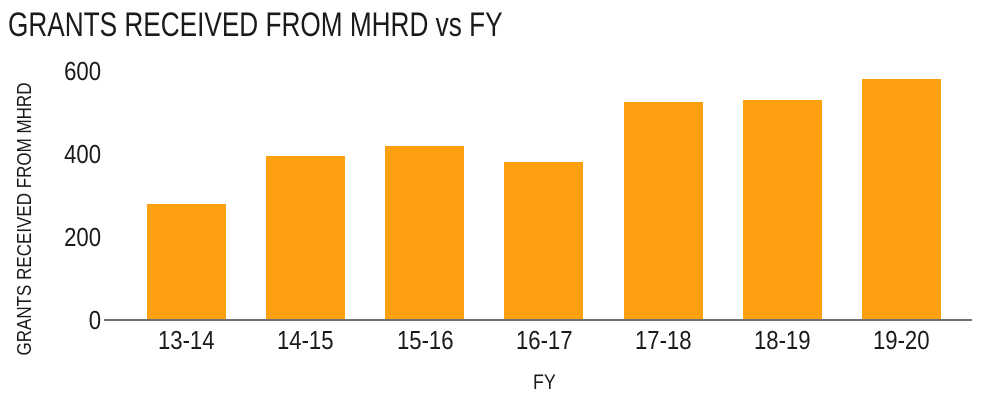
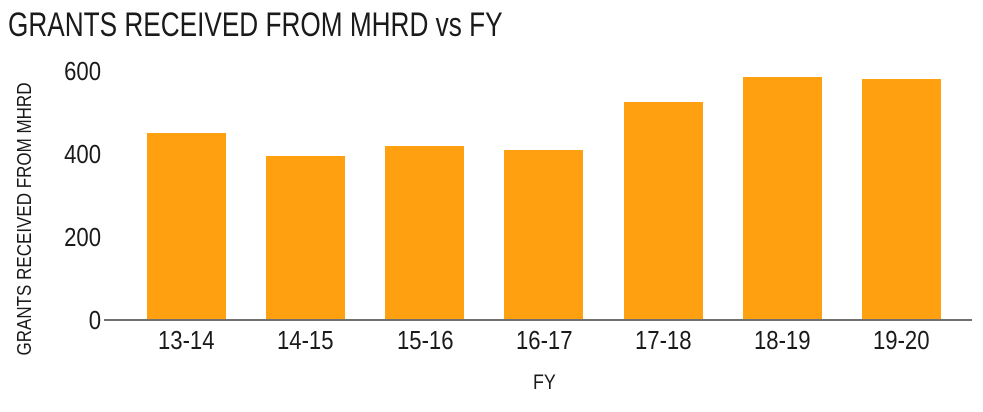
13-14: 280 -> 450
16-17: 380 -> 410
18-19: 530 -> 580
